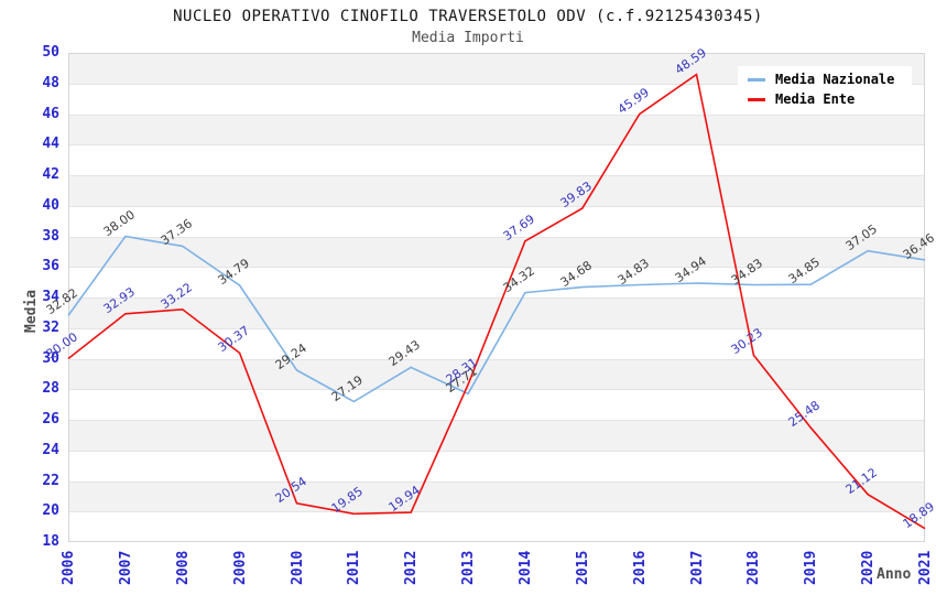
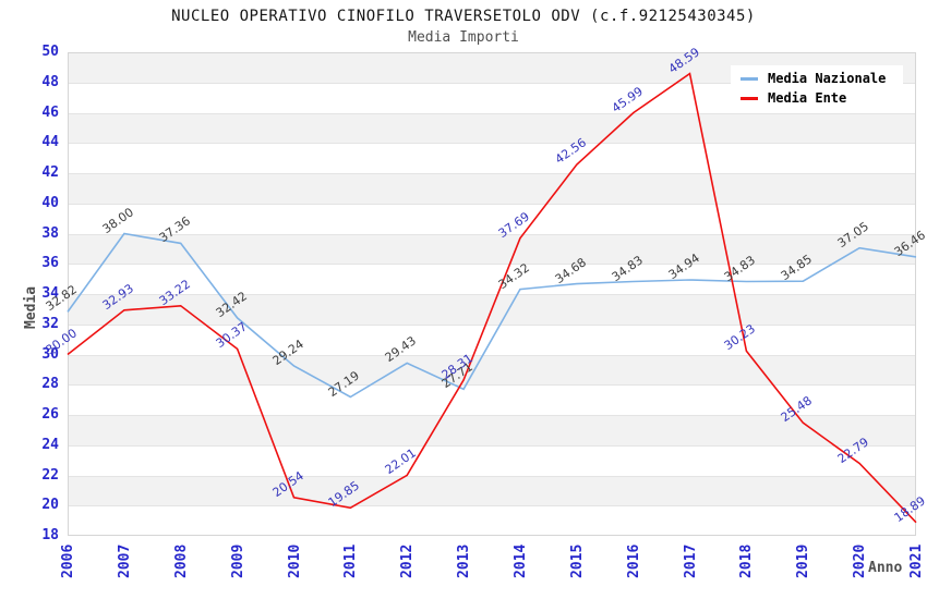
Media Nazionale/2009: 34.79 -> 32.42
Media Ente/2012: 19.94 -> 22.01
Media Ente/2015: 39.83 -> 42.56
Media Ente/2020: 21.12 -> 22.79
